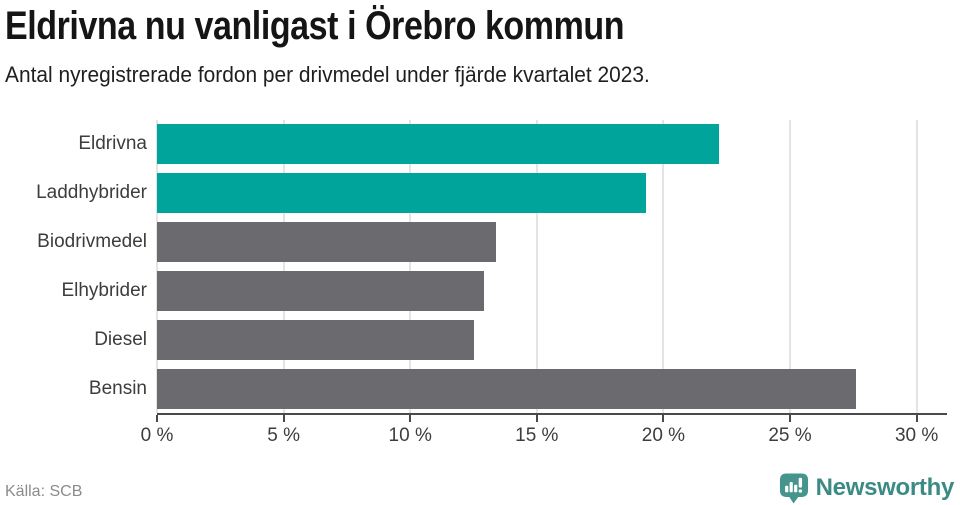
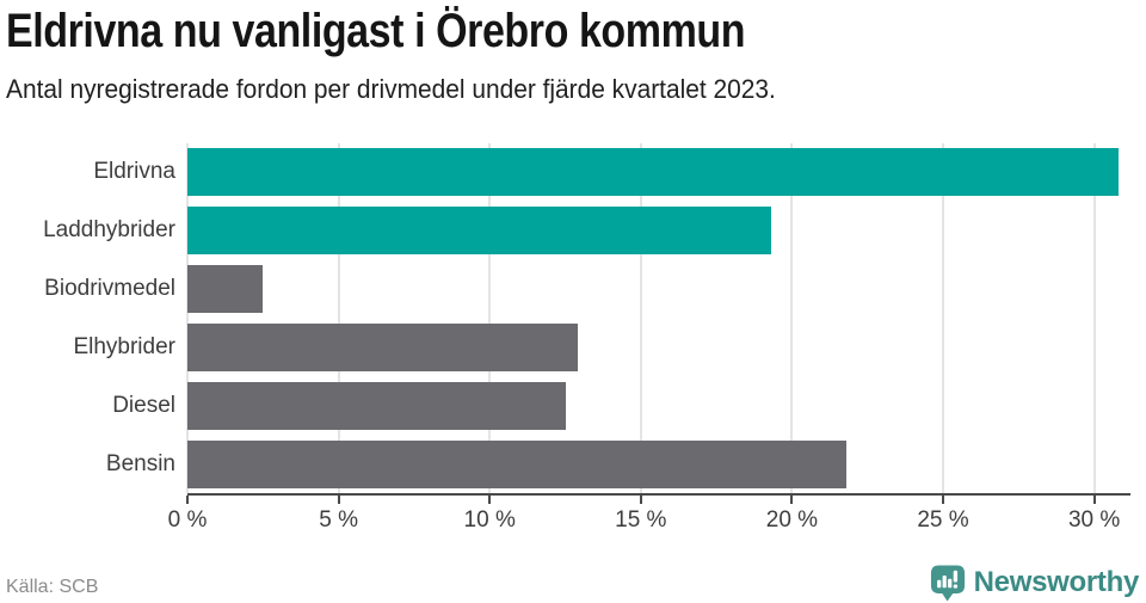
Eldrivna: 22.2% -> 30.8%
Biodrivmedel: 13.4% -> 2.5%
Bensin: 27.6% -> 21.8%
